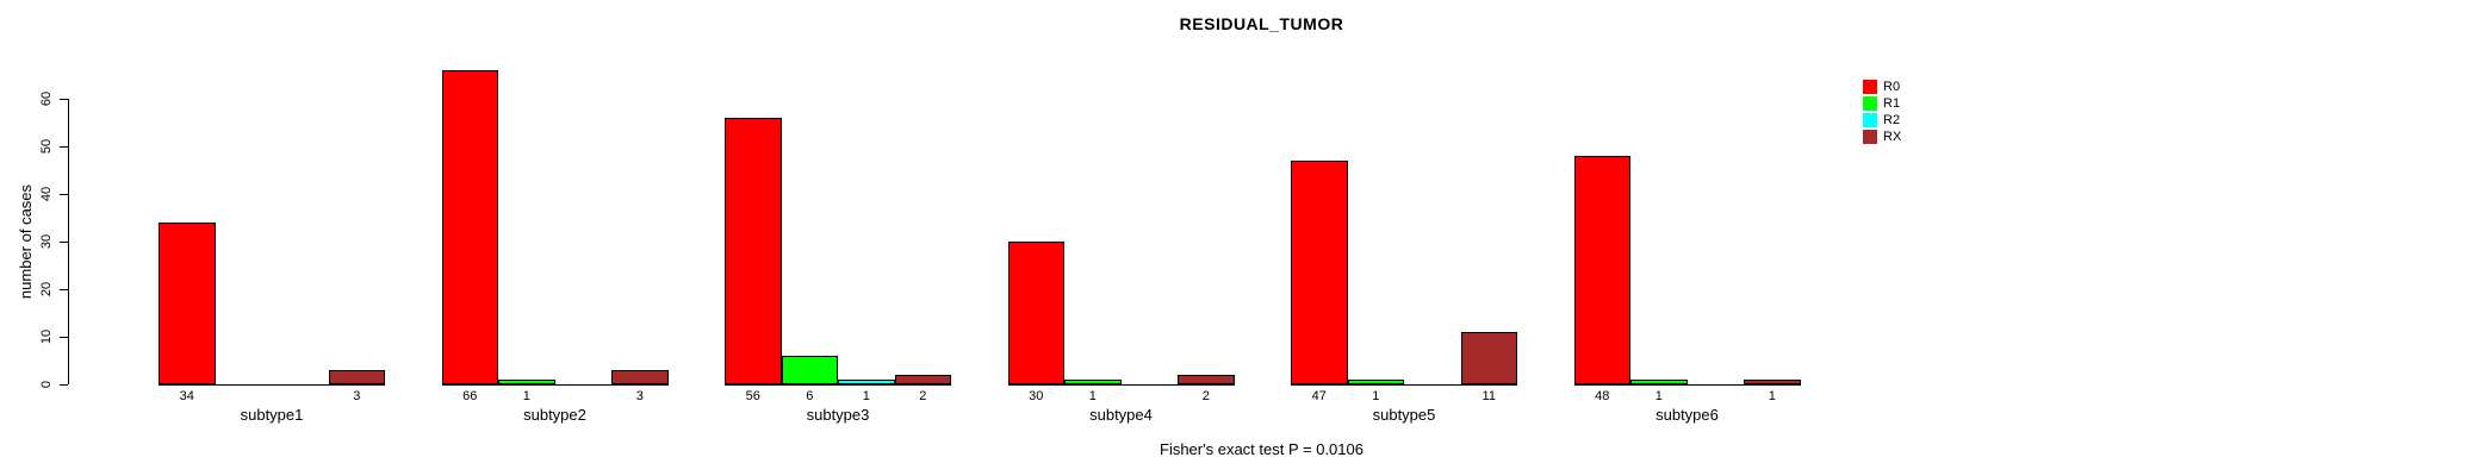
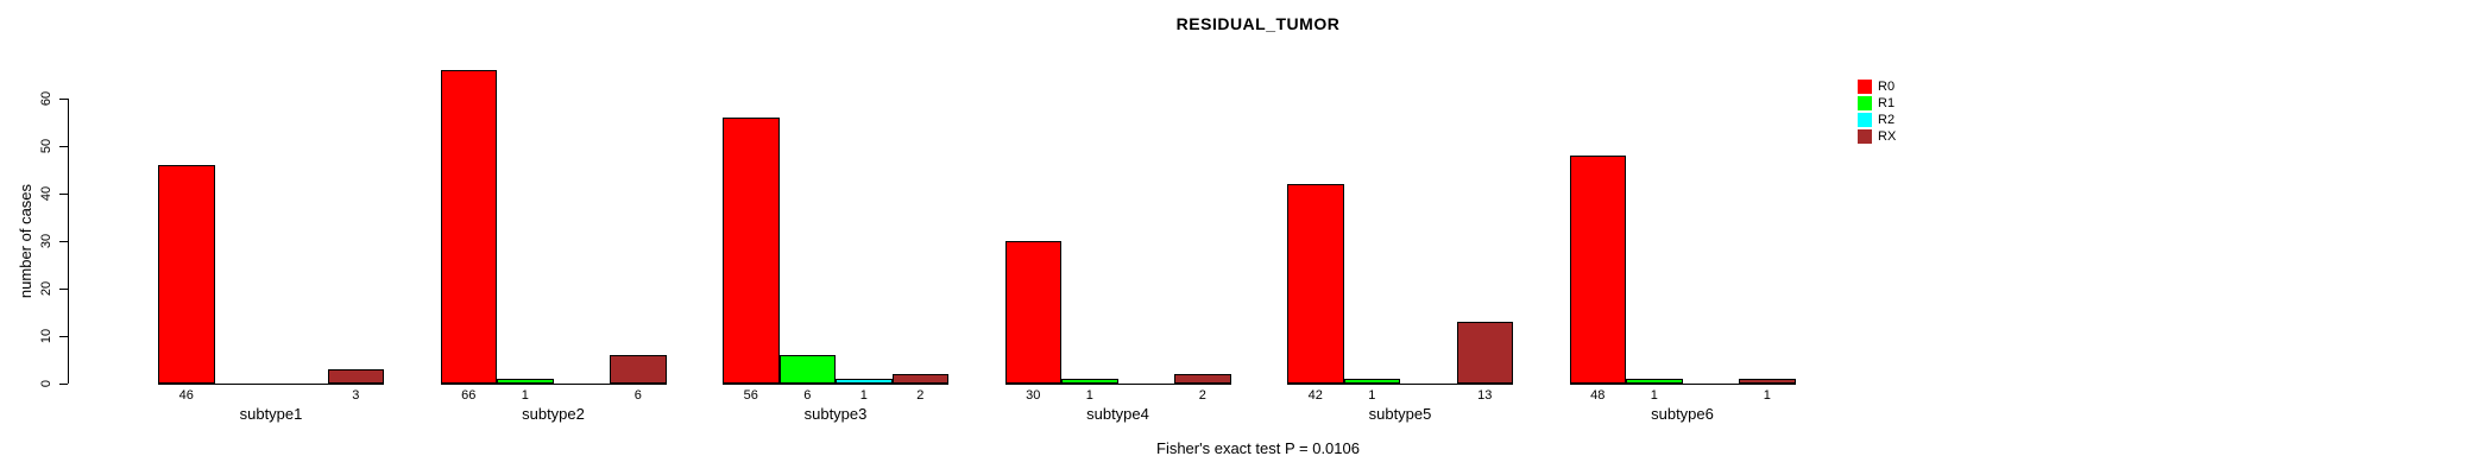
R0/subtype1: 34 -> 46
RX/subtype2: 3 -> 6
R0/subtype5: 47 -> 42
RX/subtype5: 11 -> 13
